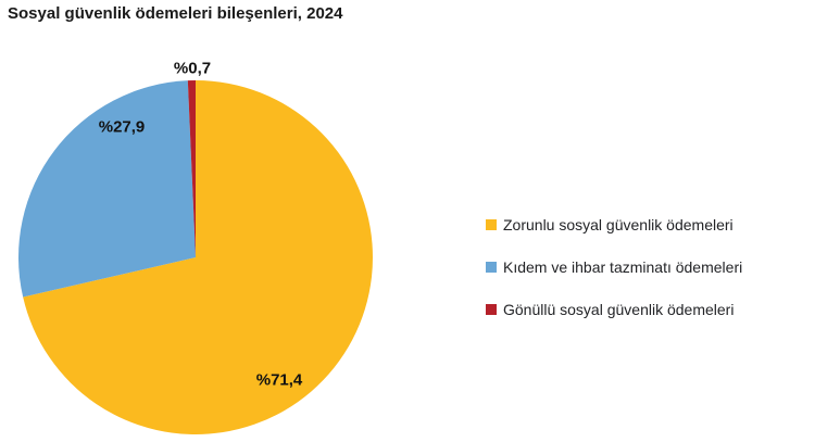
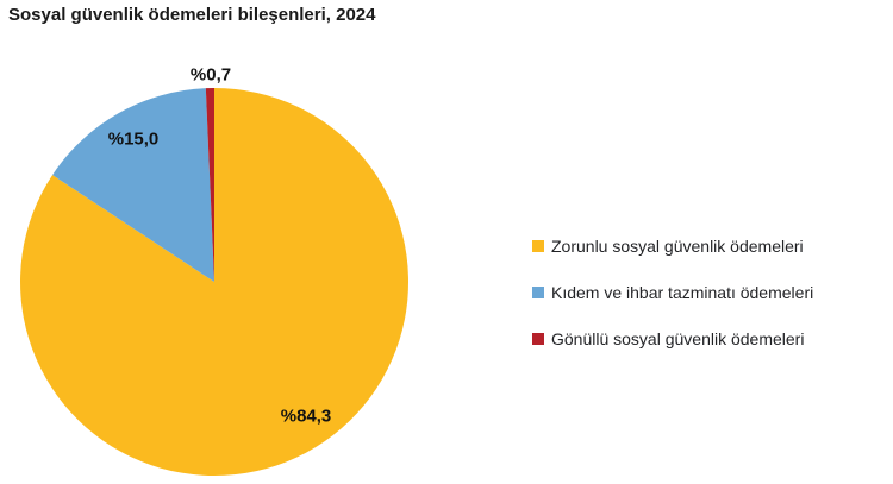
Zorunlu sosyal güvenlik ödemeleri: 71,4 -> 84,3
Kıdem ve ihbar tazminatı ödemeleri: 27,9 -> 15,0
